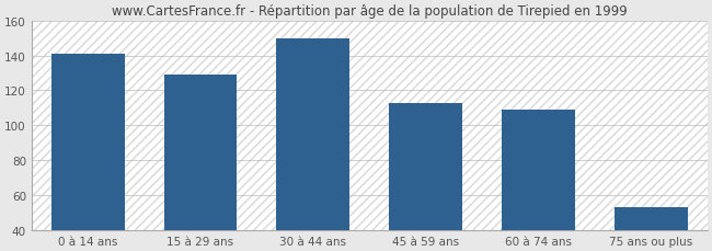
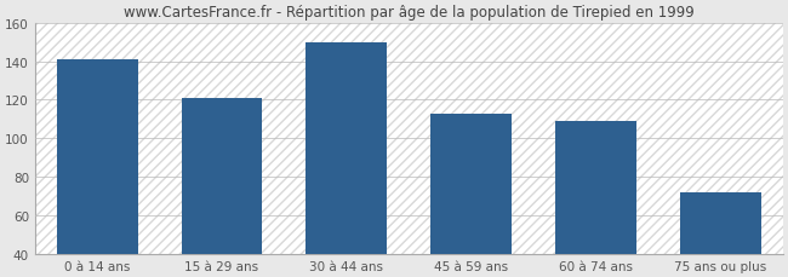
15 à 29 ans: 129 -> 121
75 ans ou plus: 53 -> 72
